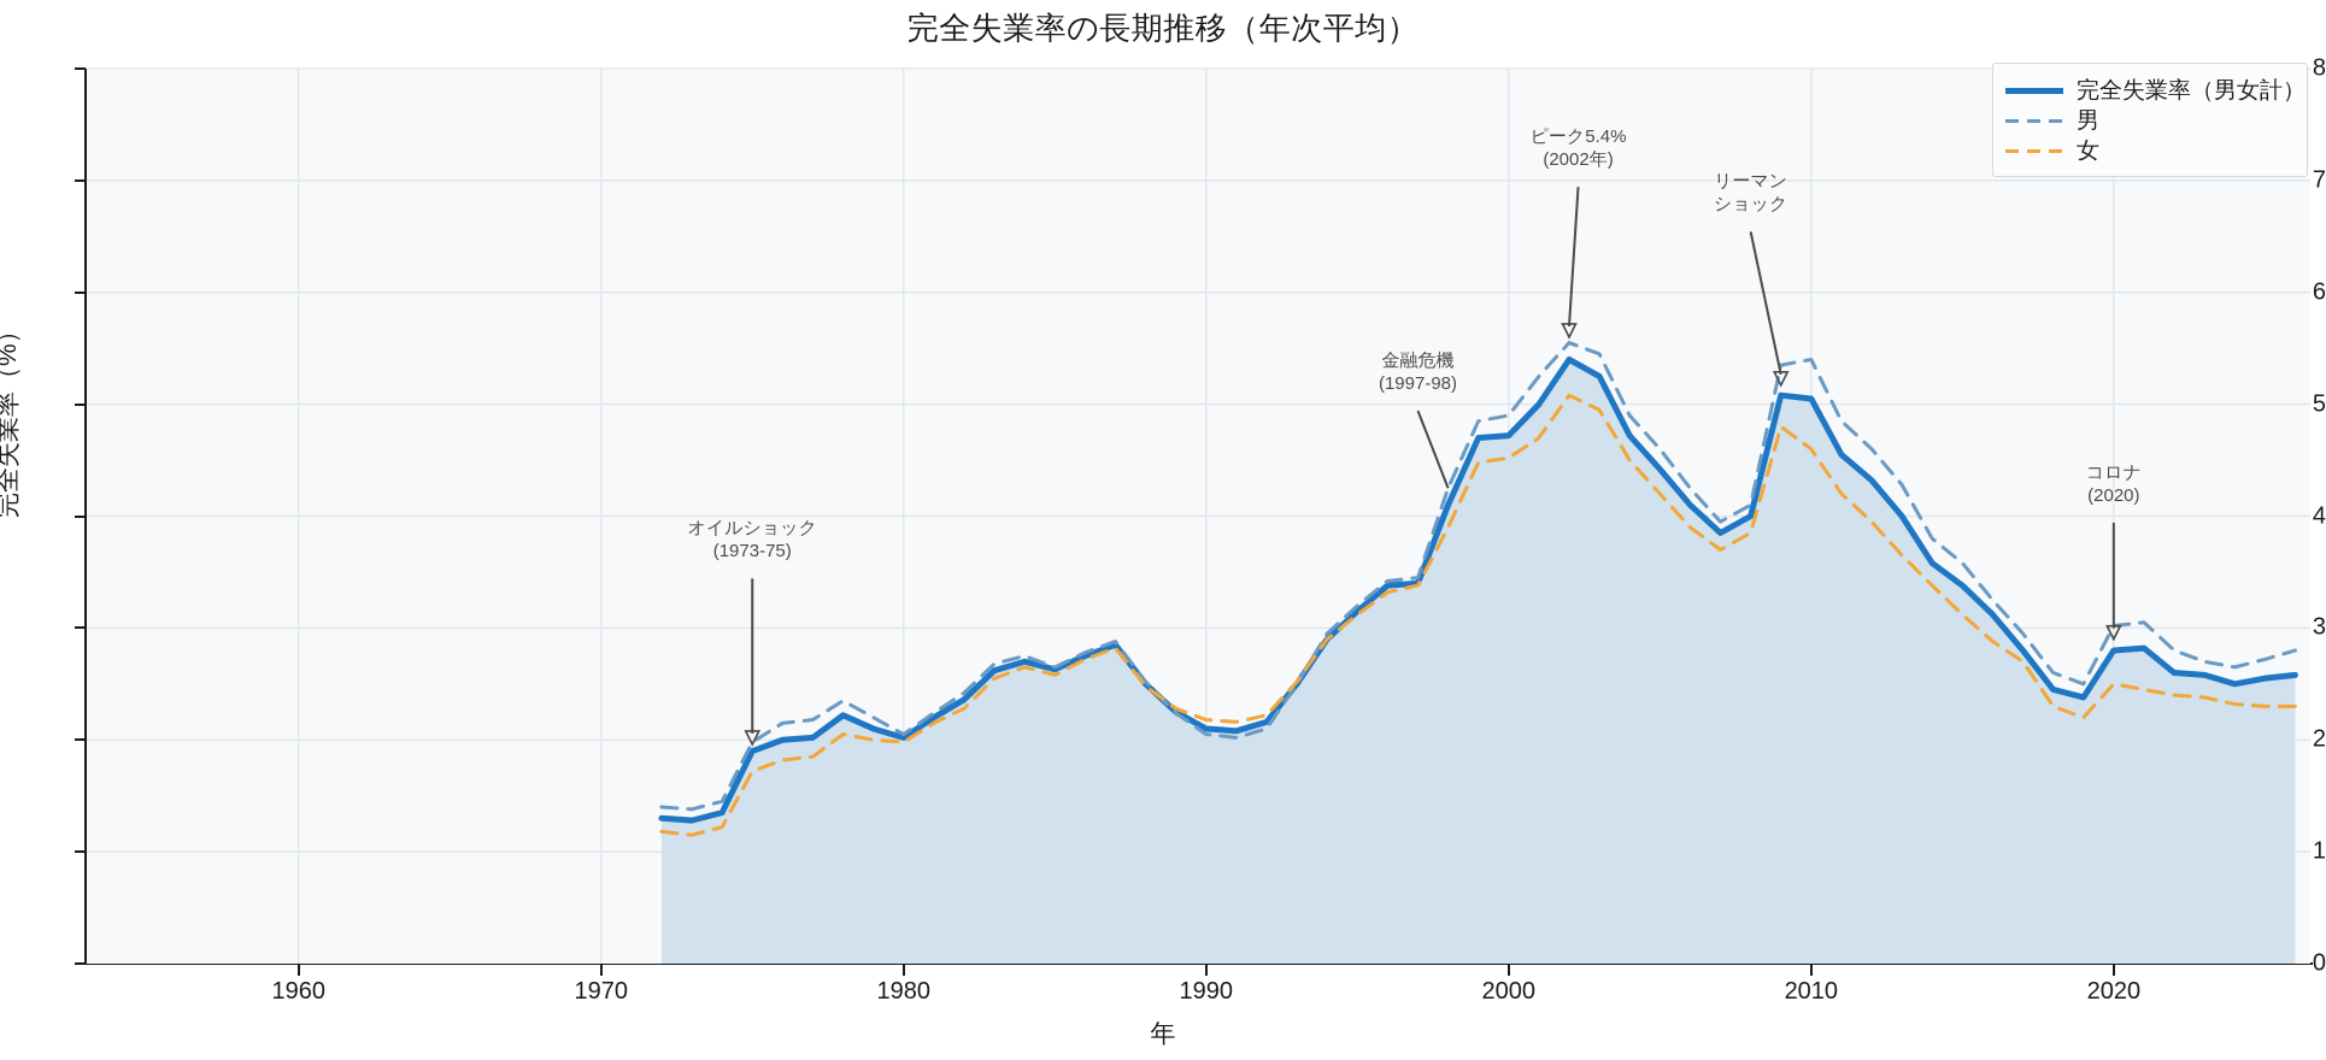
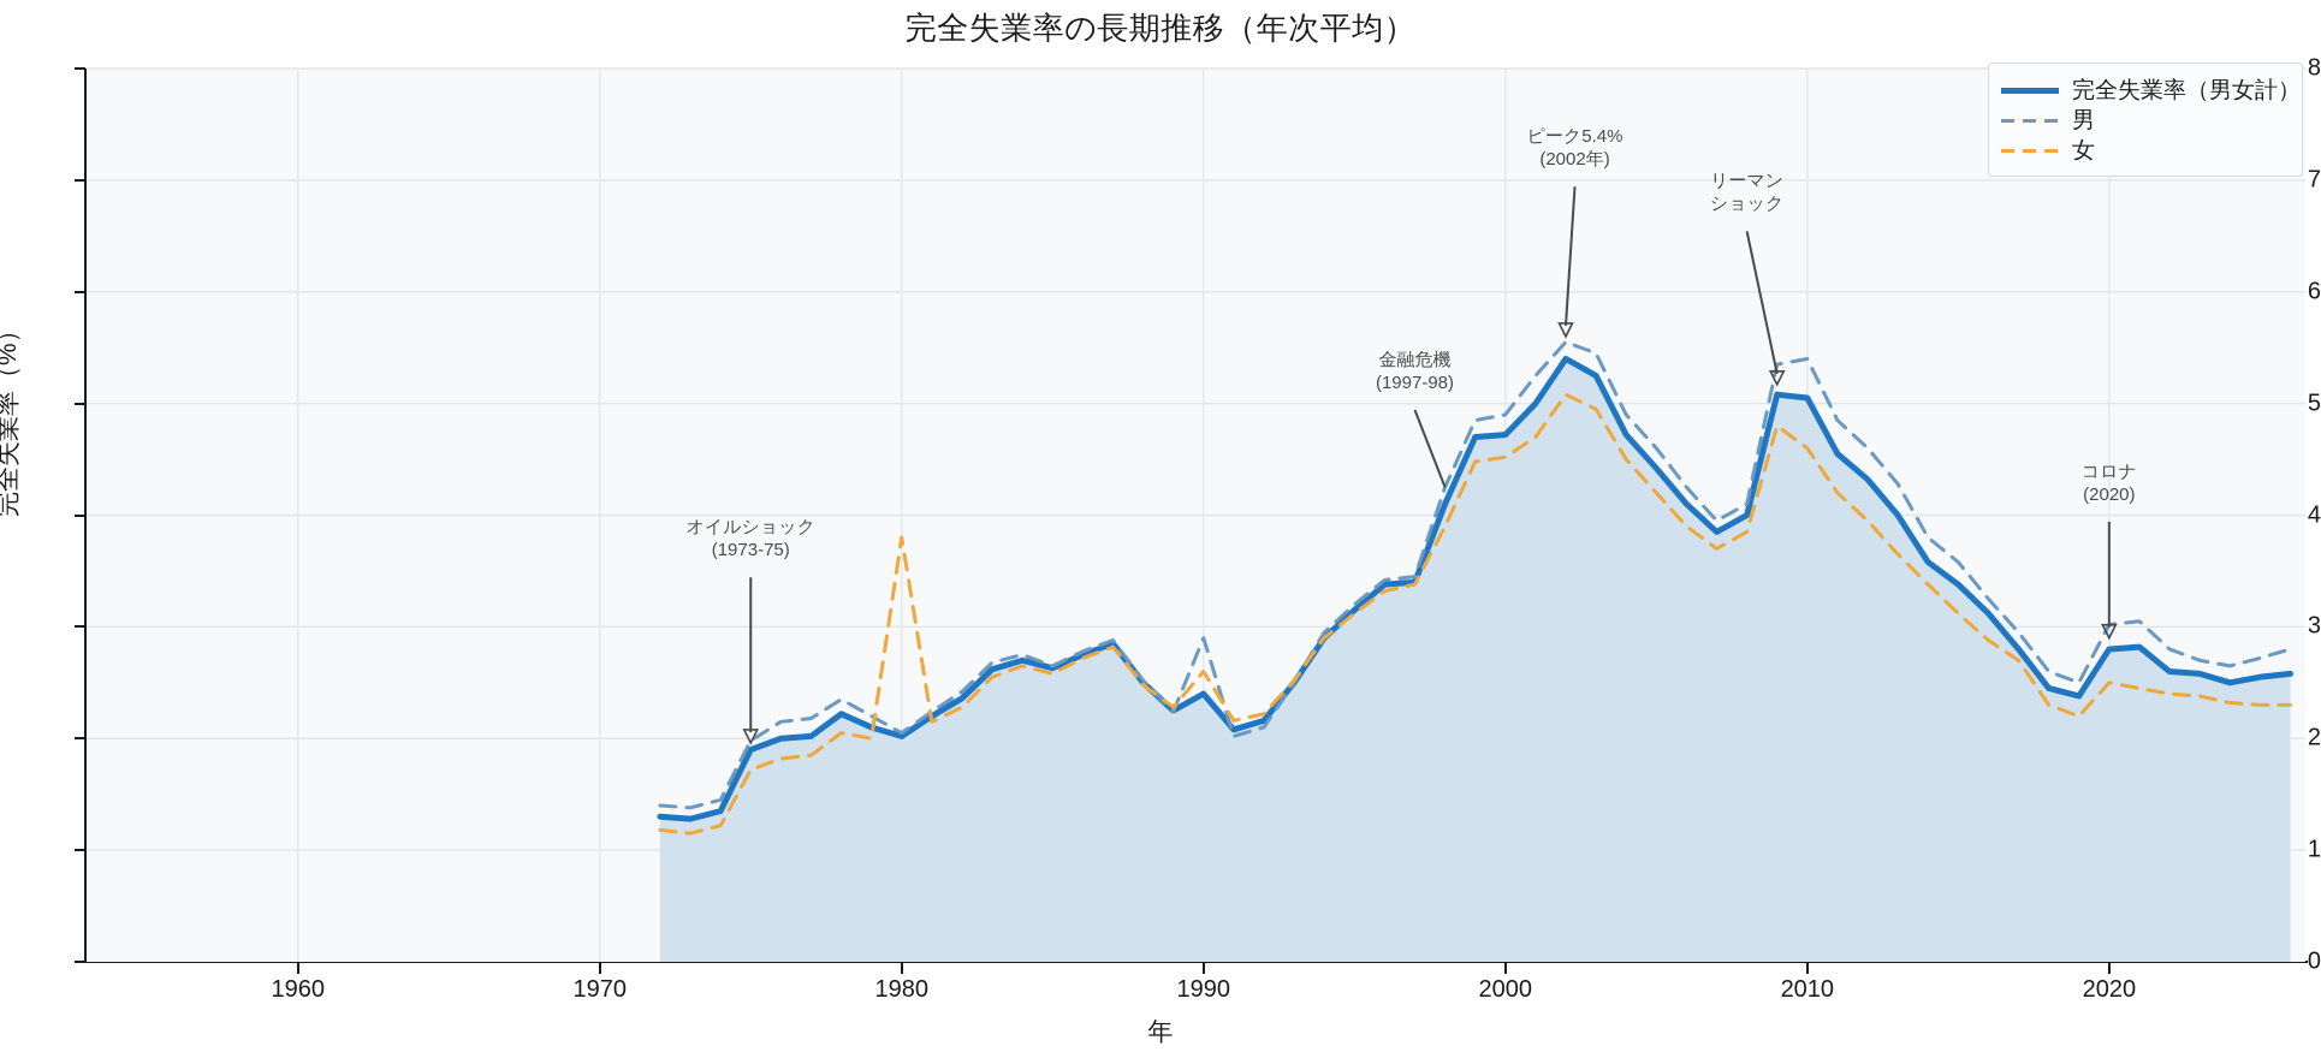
女/1980: 2.0 -> 3.8
完全失業率（男女計）/1990: 2.1 -> 2.4
男/1990: 2.0 -> 2.9
女/1990: 2.2 -> 2.6
